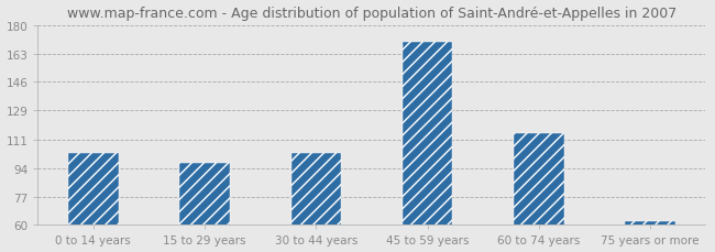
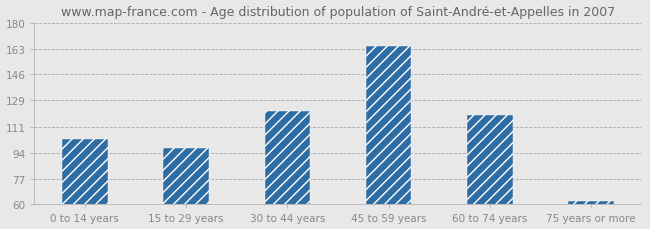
30 to 44 years: 103 -> 122
45 to 59 years: 170 -> 165
60 to 74 years: 115 -> 119
